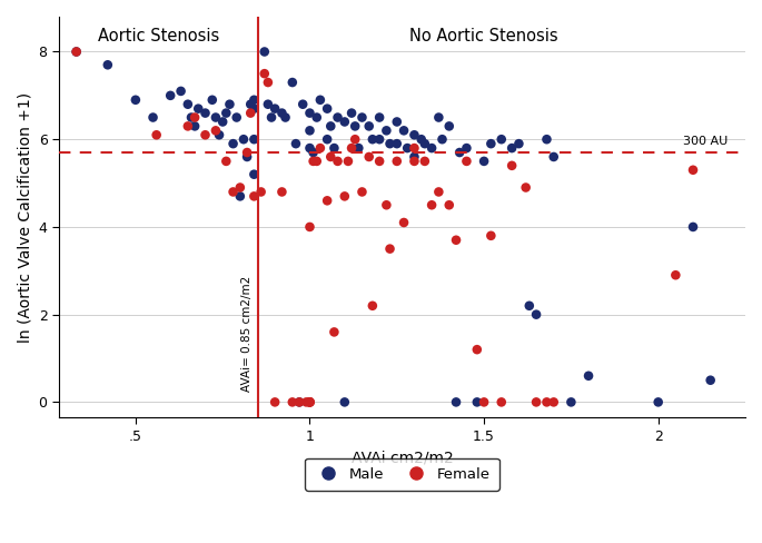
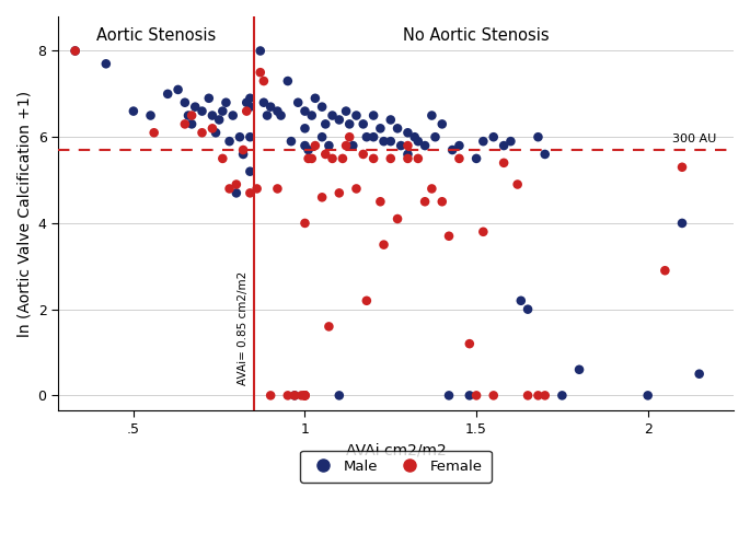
Male/.5: 6.9 -> 6.6
